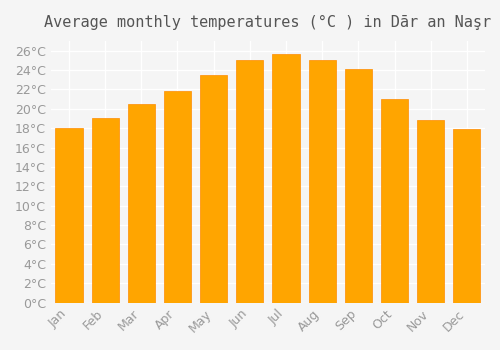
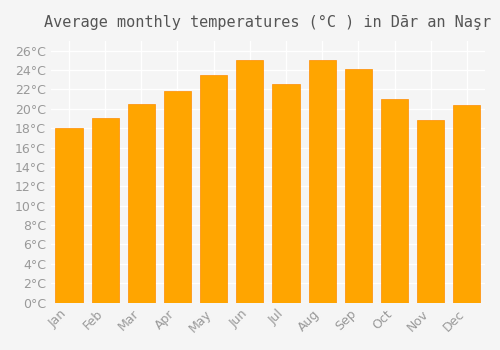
Jul: 25.7°C -> 22.6°C
Dec: 17.9°C -> 20.4°C
